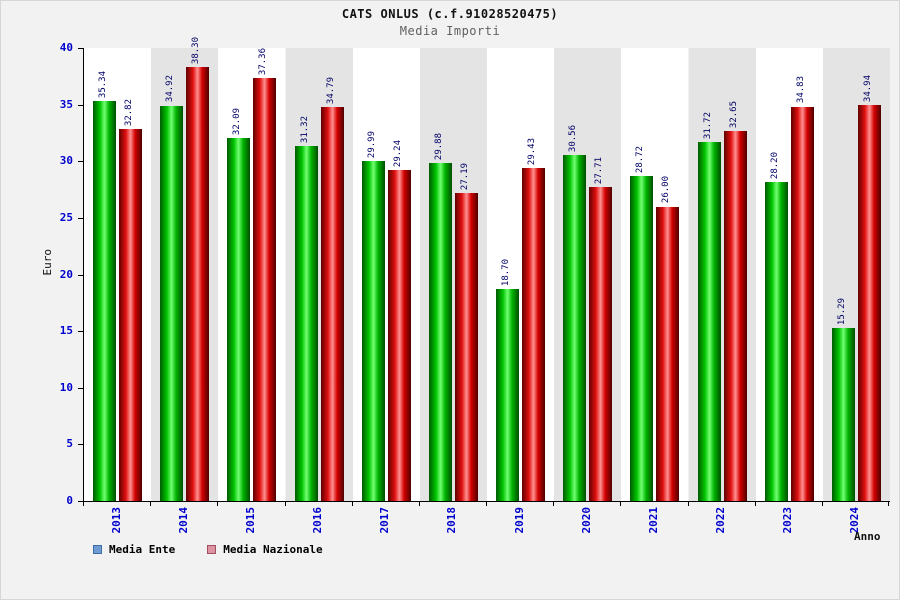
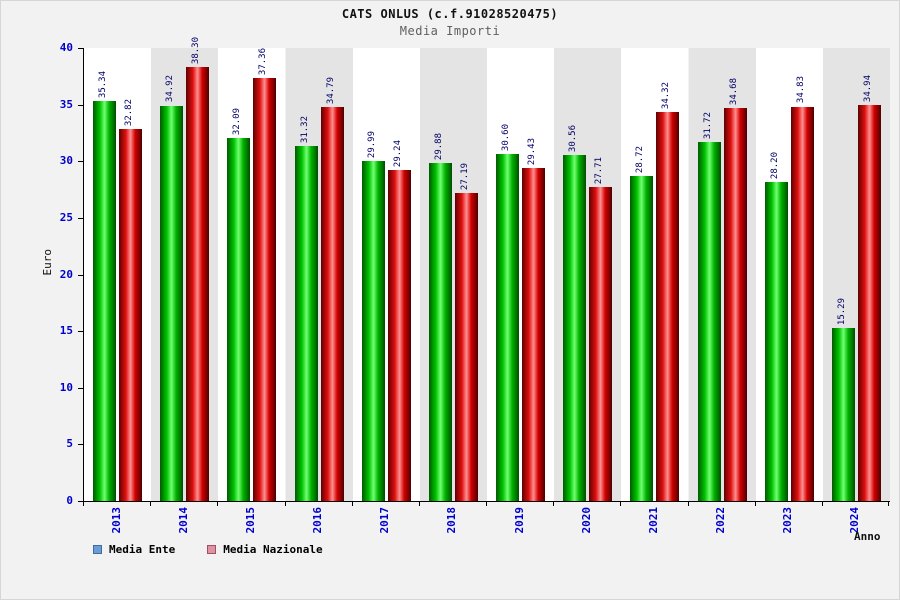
Media Ente/2019: 18.70 -> 30.60
Media Nazionale/2021: 26.00 -> 34.32
Media Nazionale/2022: 32.65 -> 34.68
